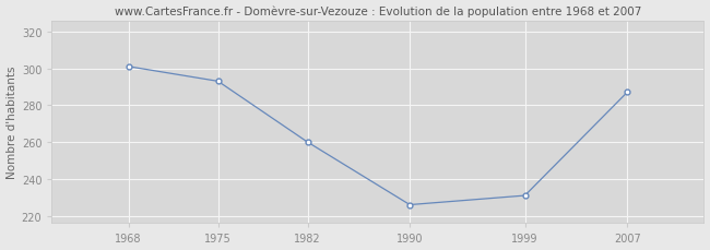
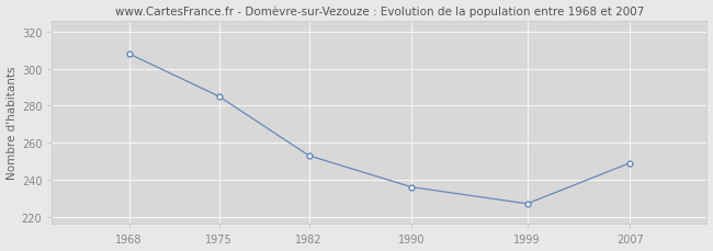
1968: 301 -> 308
1975: 293 -> 285
1982: 260 -> 253
1990: 226 -> 236
1999: 231 -> 227
2007: 287 -> 249
